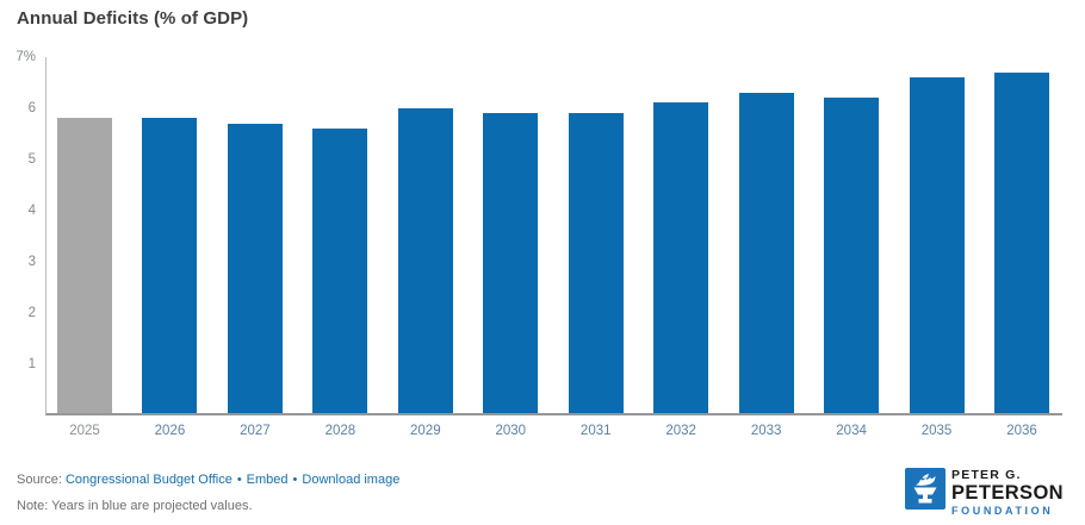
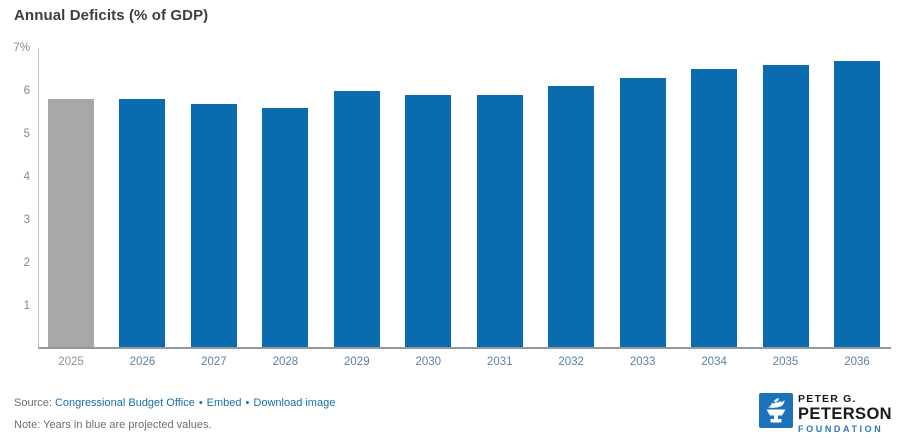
2034: 6.2% -> 6.5%
